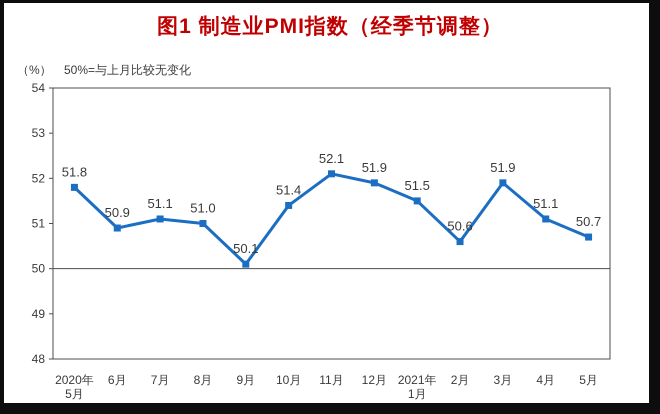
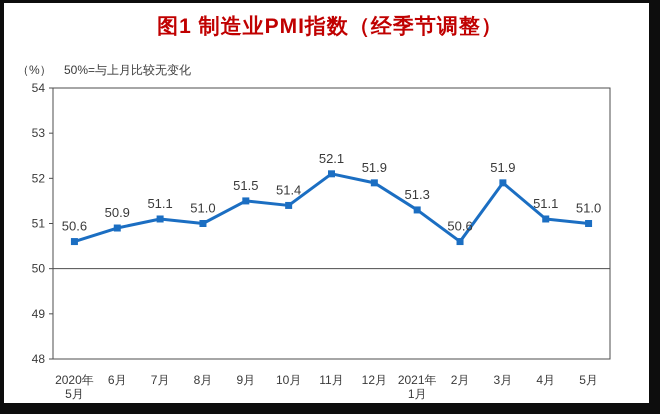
2020年 5月: 51.8 -> 50.6
9月: 50.1 -> 51.5
2021年 1月: 51.5 -> 51.3
5月: 50.7 -> 51.0
